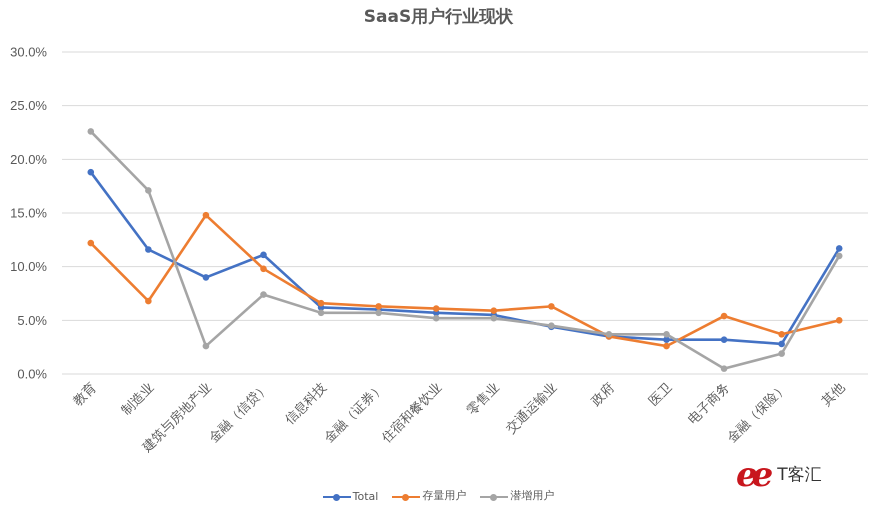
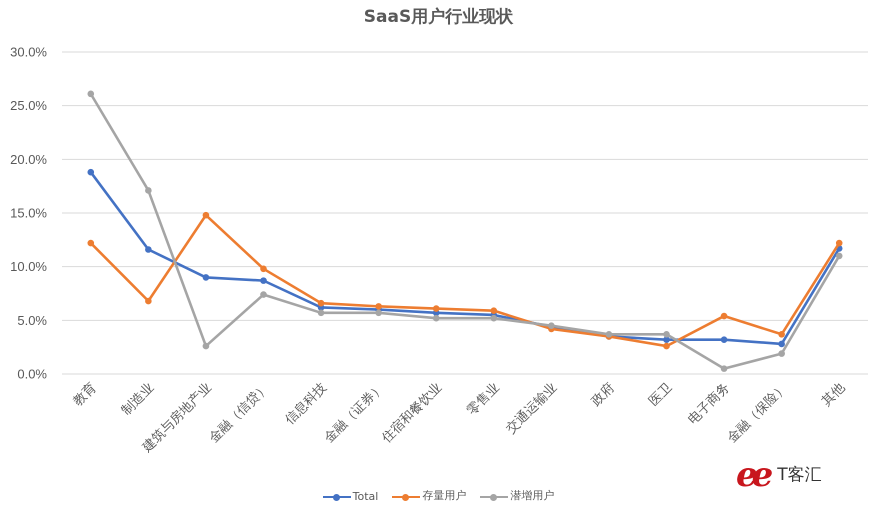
潜增用户/教育: 22.6% -> 26.1%
Total/金融（信贷）: 11.1% -> 8.7%
存量用户/交通运输业: 6.3% -> 4.2%
存量用户/其他: 5.0% -> 12.2%
